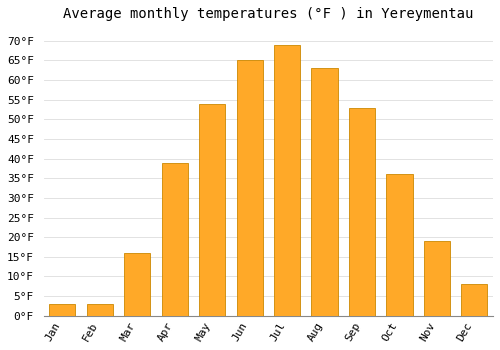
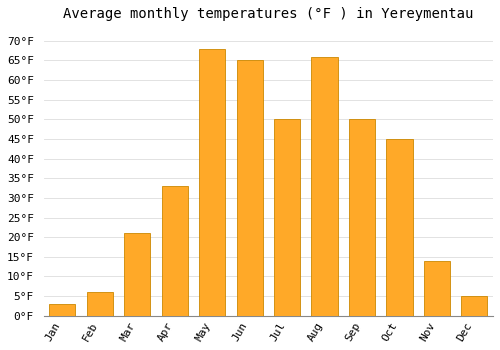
Feb: 3°F -> 6°F
Mar: 16°F -> 21°F
Apr: 39°F -> 33°F
May: 54°F -> 68°F
Jul: 69°F -> 50°F
Aug: 63°F -> 66°F
Sep: 53°F -> 50°F
Oct: 36°F -> 45°F
Nov: 19°F -> 14°F
Dec: 8°F -> 5°F
